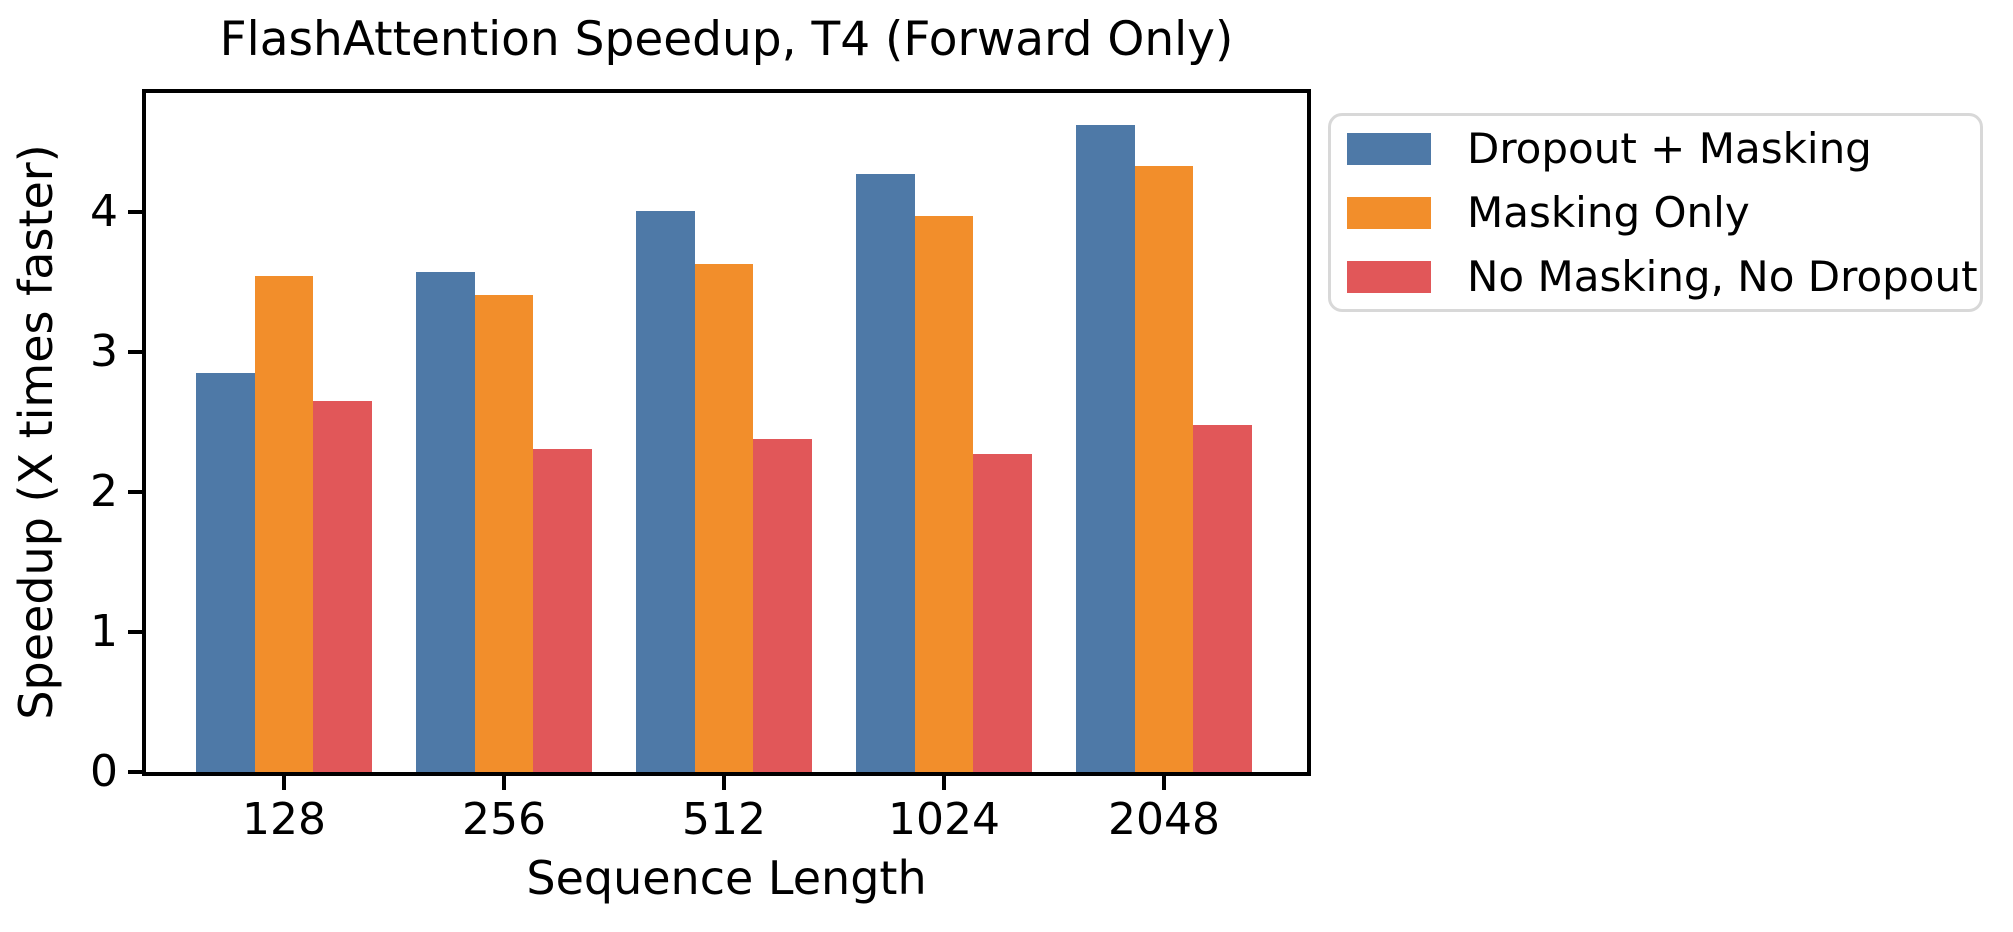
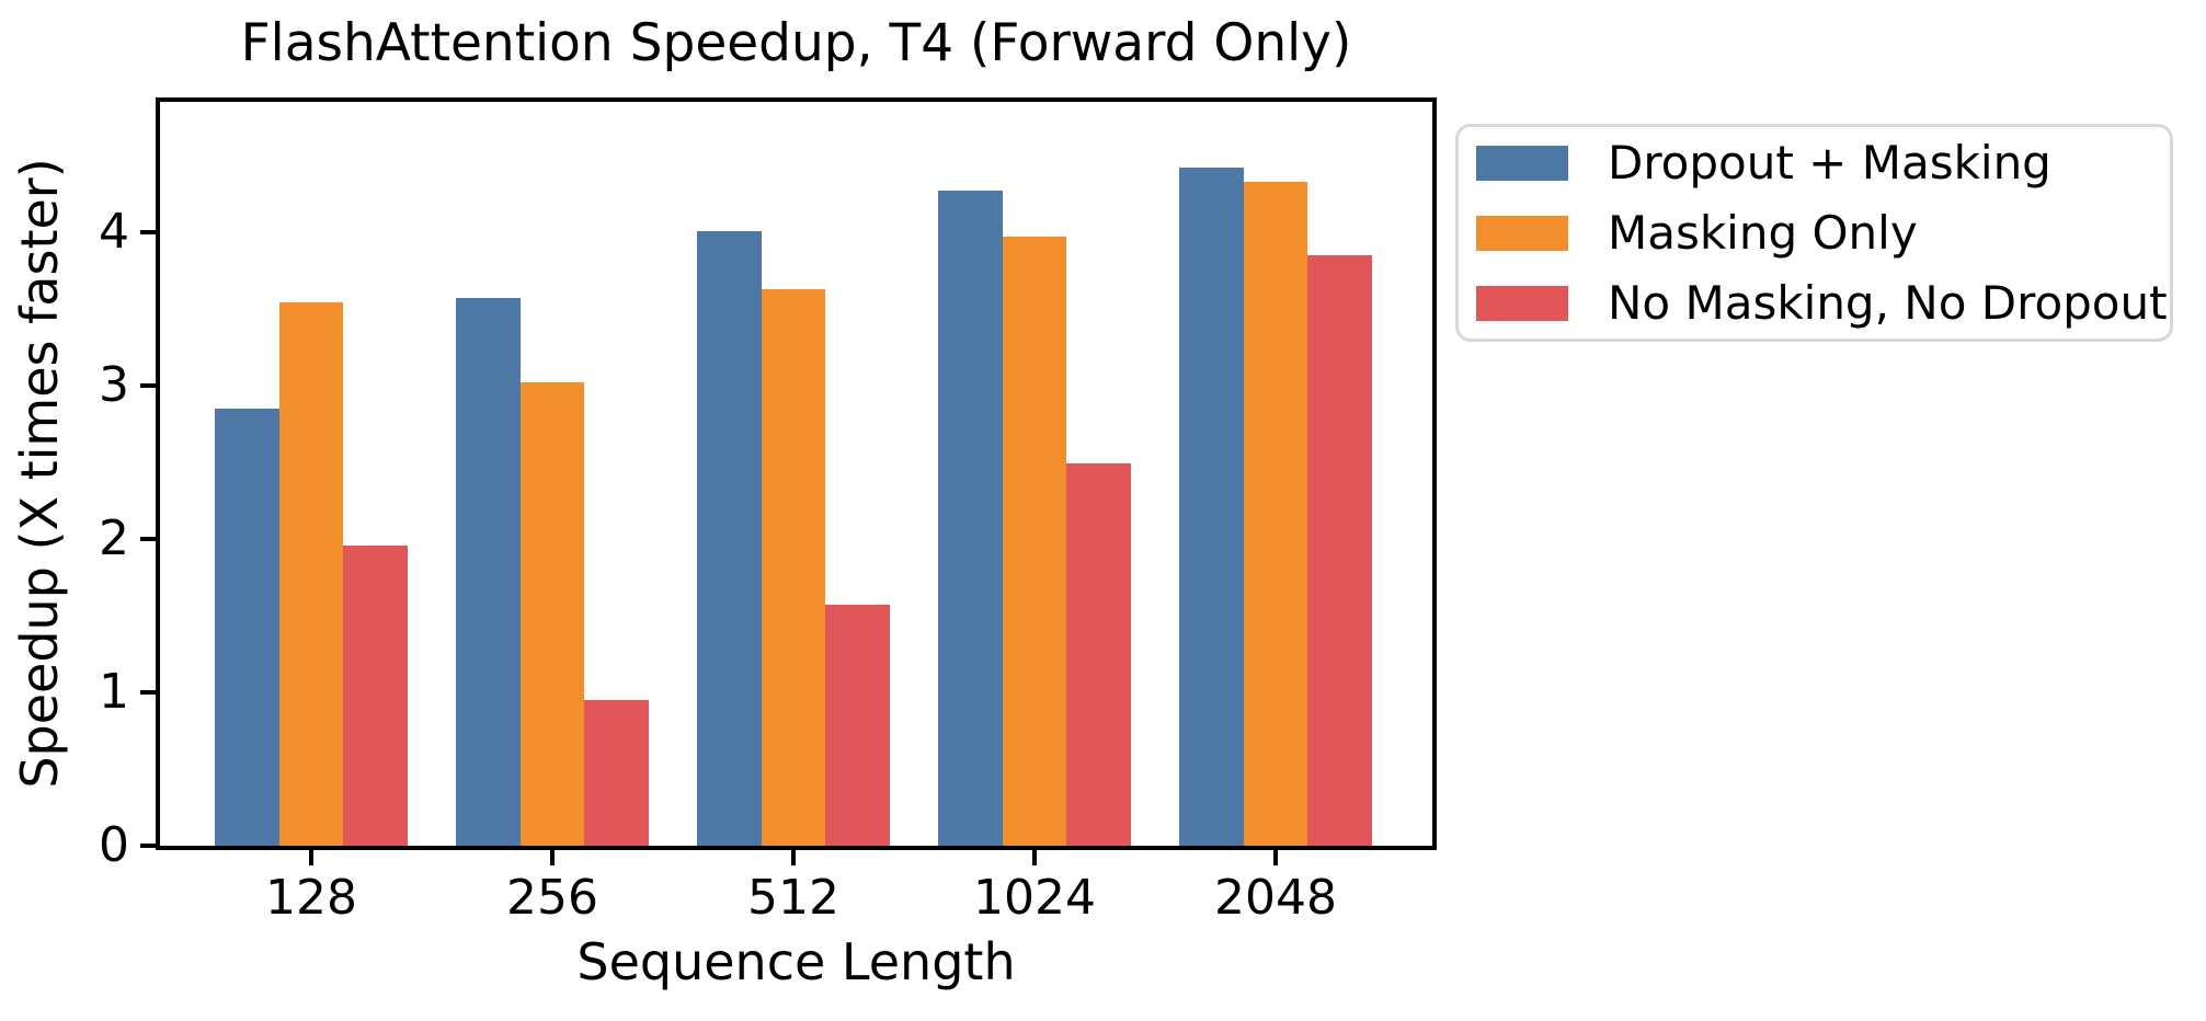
No Masking, No Dropout/128: 2.65 -> 1.96
Masking Only/256: 3.41 -> 3.02
No Masking, No Dropout/256: 2.31 -> 0.95
No Masking, No Dropout/512: 2.38 -> 1.57
No Masking, No Dropout/1024: 2.27 -> 2.49
Dropout + Masking/2048: 4.62 -> 4.42
No Masking, No Dropout/2048: 2.48 -> 3.85
